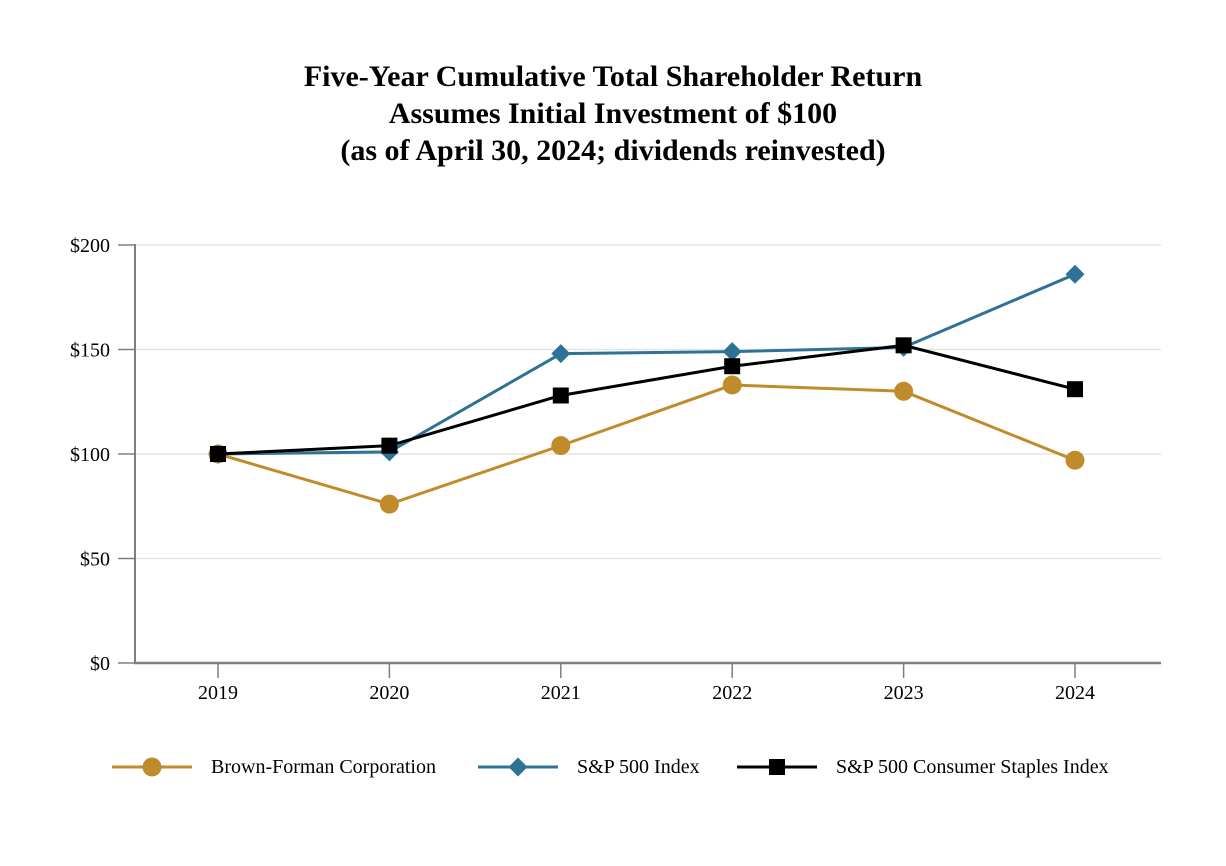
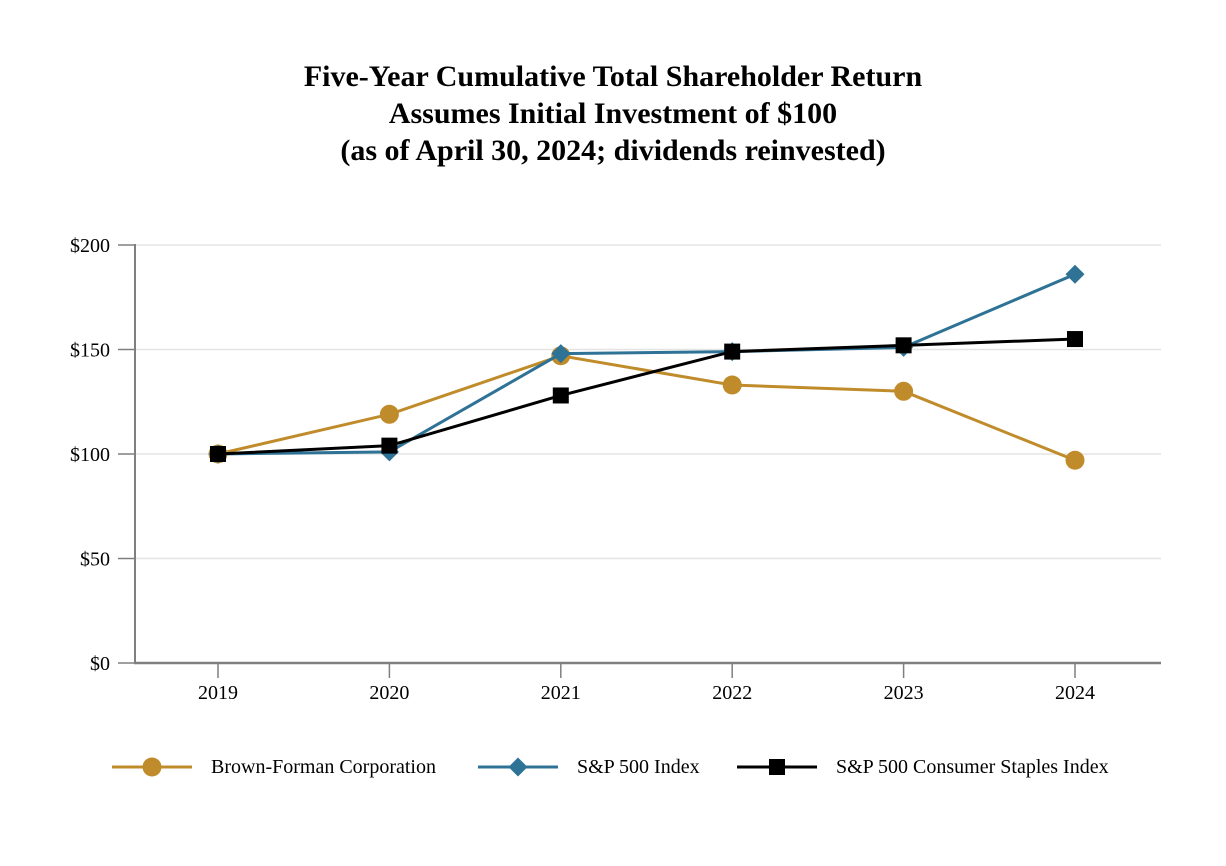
Brown-Forman Corporation/2020: $76 -> $119
Brown-Forman Corporation/2021: $104 -> $147
S&P 500 Consumer Staples Index/2022: $142 -> $149
S&P 500 Consumer Staples Index/2024: $131 -> $155
